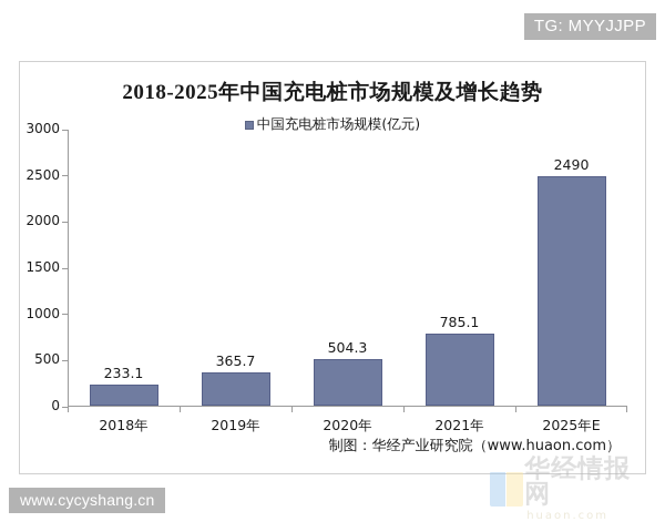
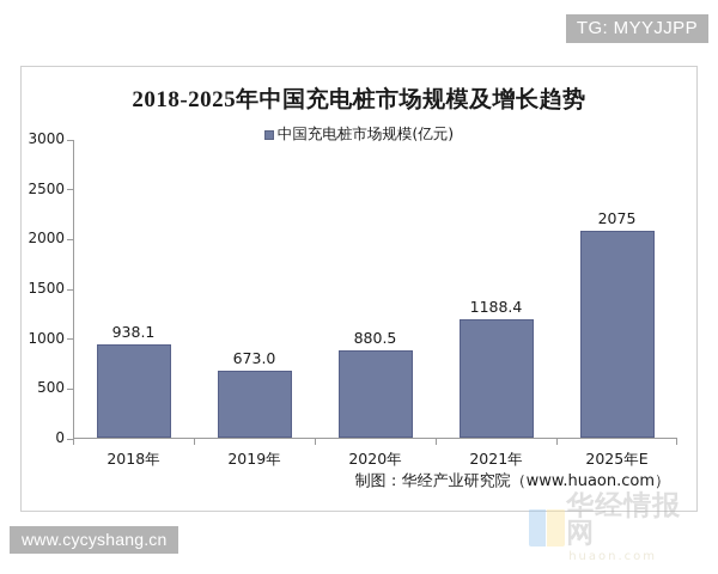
2018年: 233.1 -> 938.1
2019年: 365.7 -> 673.0
2020年: 504.3 -> 880.5
2021年: 785.1 -> 1188.4
2025年E: 2490 -> 2075
